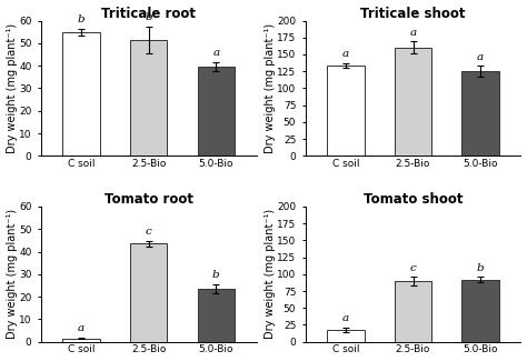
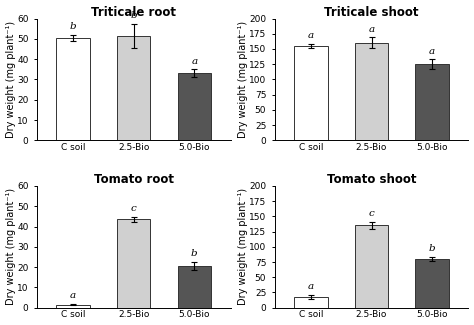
Triticale root/C soil: 55.0 -> 50.5
Triticale root/5.0-Bio: 39.5 -> 33.0
Triticale shoot/C soil: 134 -> 155
Tomato root/5.0-Bio: 23.5 -> 20.5
Tomato shoot/2.5-Bio: 90 -> 135
Tomato shoot/5.0-Bio: 92 -> 80
